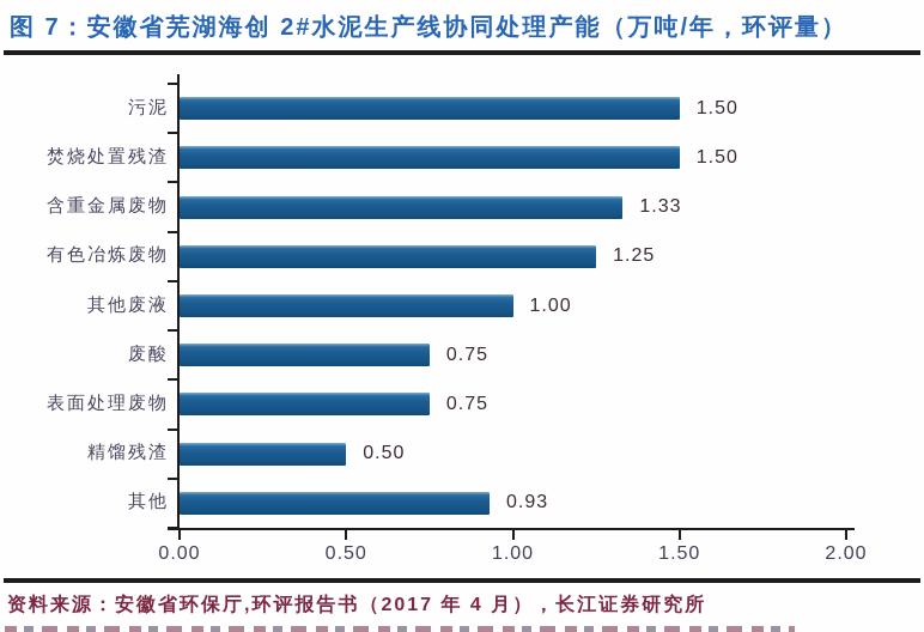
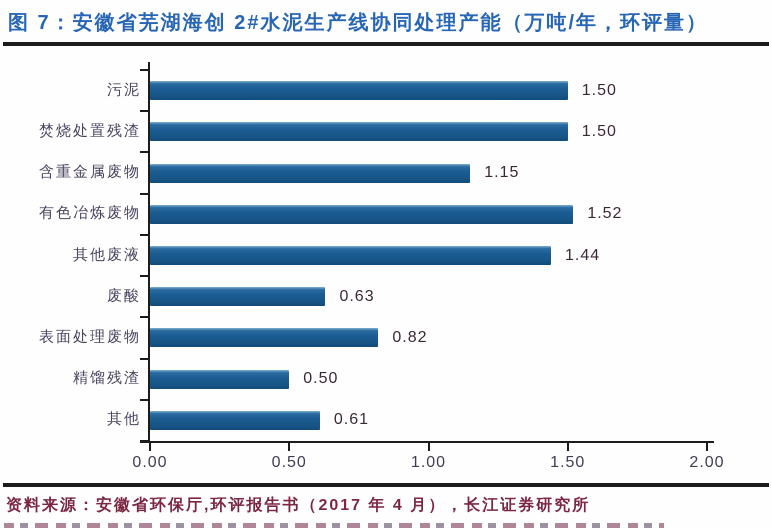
含重金属废物: 1.33 -> 1.15
有色冶炼废物: 1.25 -> 1.52
其他废液: 1.00 -> 1.44
废酸: 0.75 -> 0.63
表面处理废物: 0.75 -> 0.82
其他: 0.93 -> 0.61
